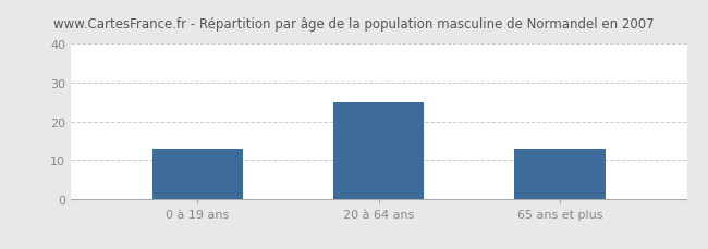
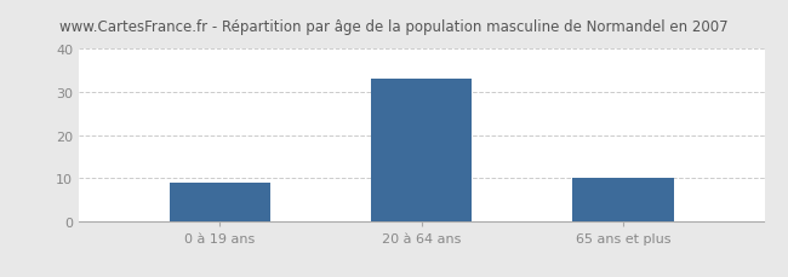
0 à 19 ans: 13 -> 9
20 à 64 ans: 25 -> 33
65 ans et plus: 13 -> 10
